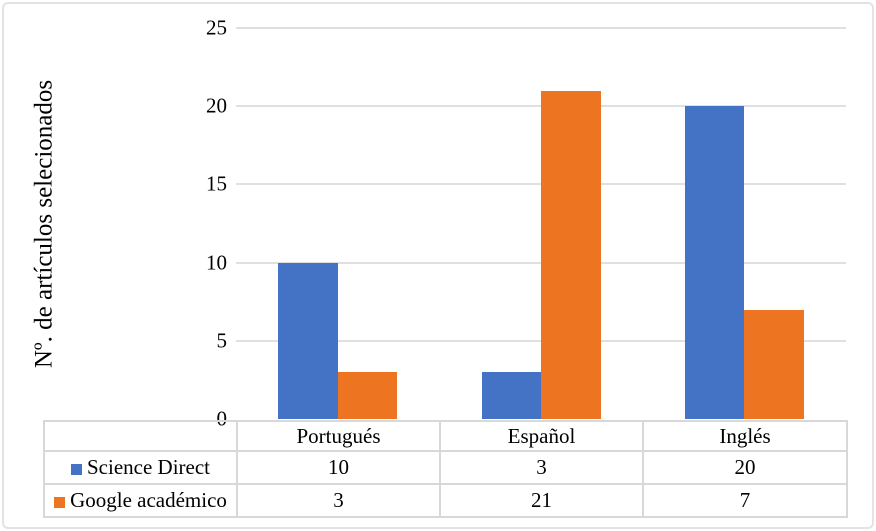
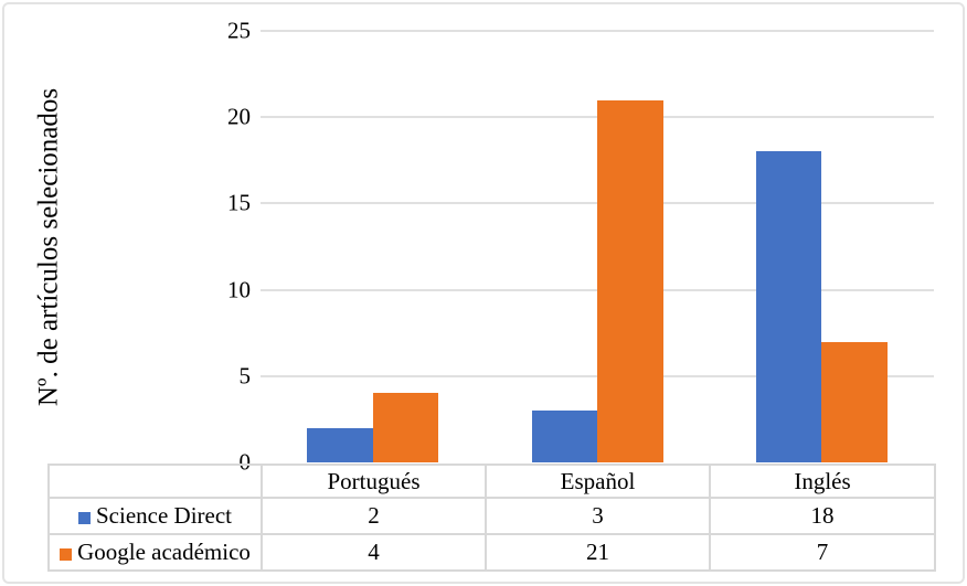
Science Direct/Portugués: 10 -> 2
Google académico/Portugués: 3 -> 4
Science Direct/Inglés: 20 -> 18
